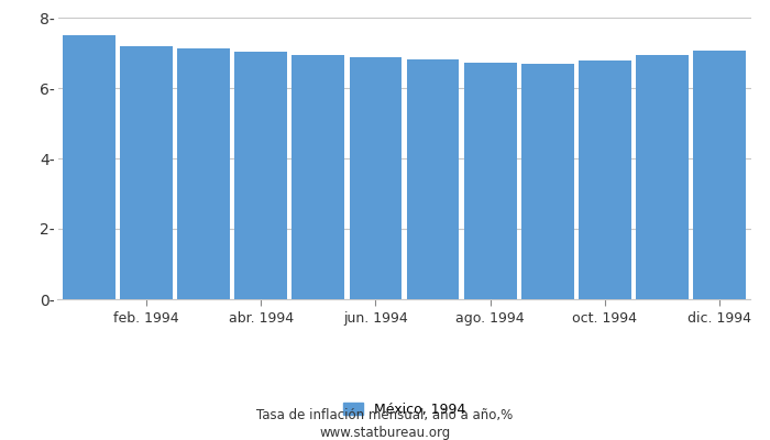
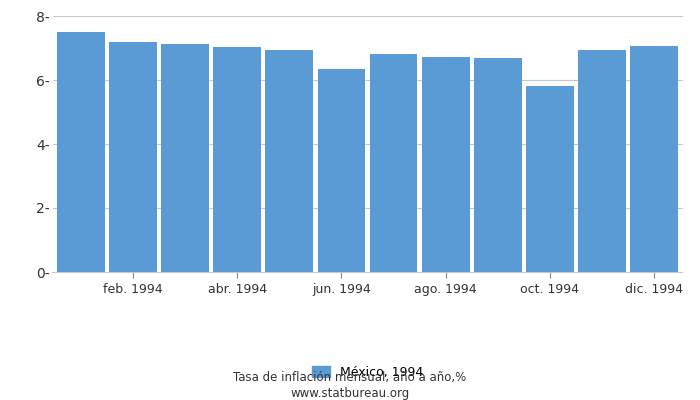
jun. 1994: 6.86- -> 6.35-
oct. 1994: 6.79- -> 5.80-
